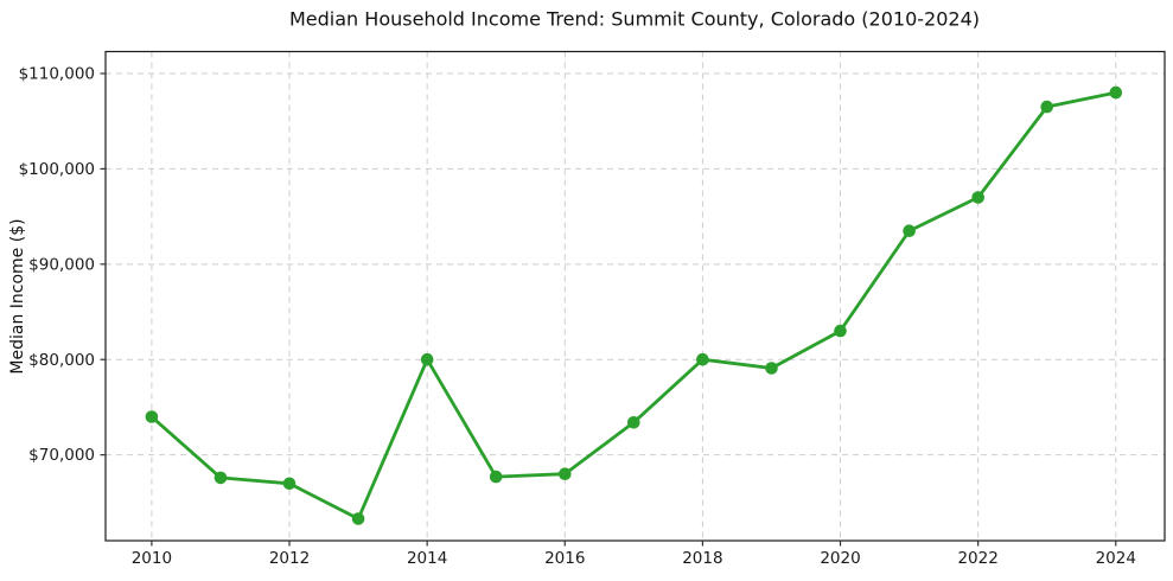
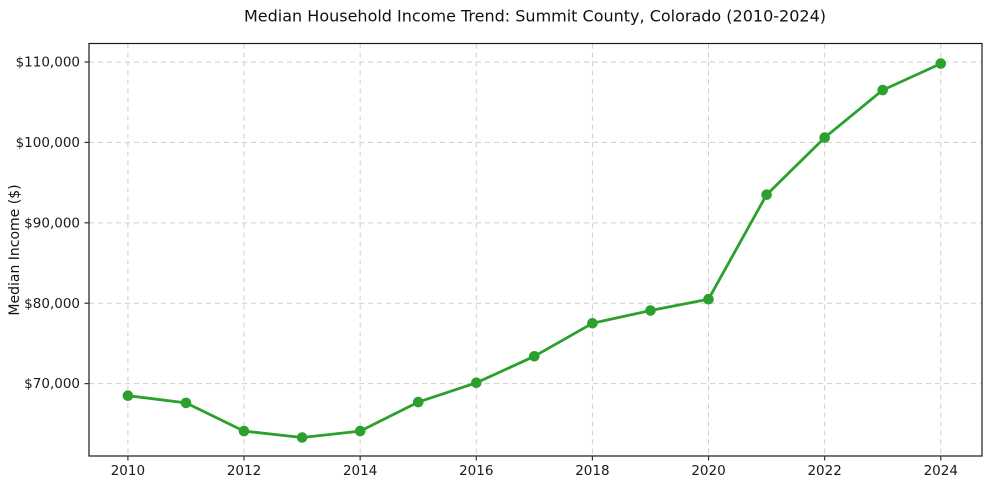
2010: $74000 -> $68000
2012: $67000 -> $64000
2014: $80000 -> $64000
2016: $68000 -> $70000
2018: $80000 -> $78000
2020: $83000 -> $80000
2022: $97000 -> $101000
2024: $108000 -> $110000
